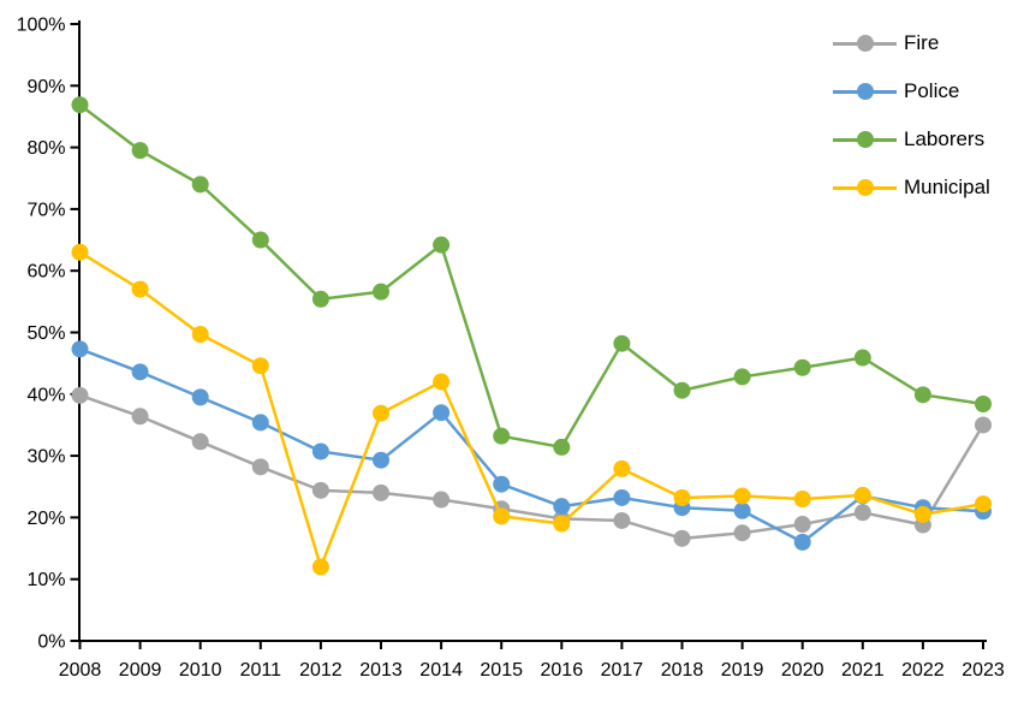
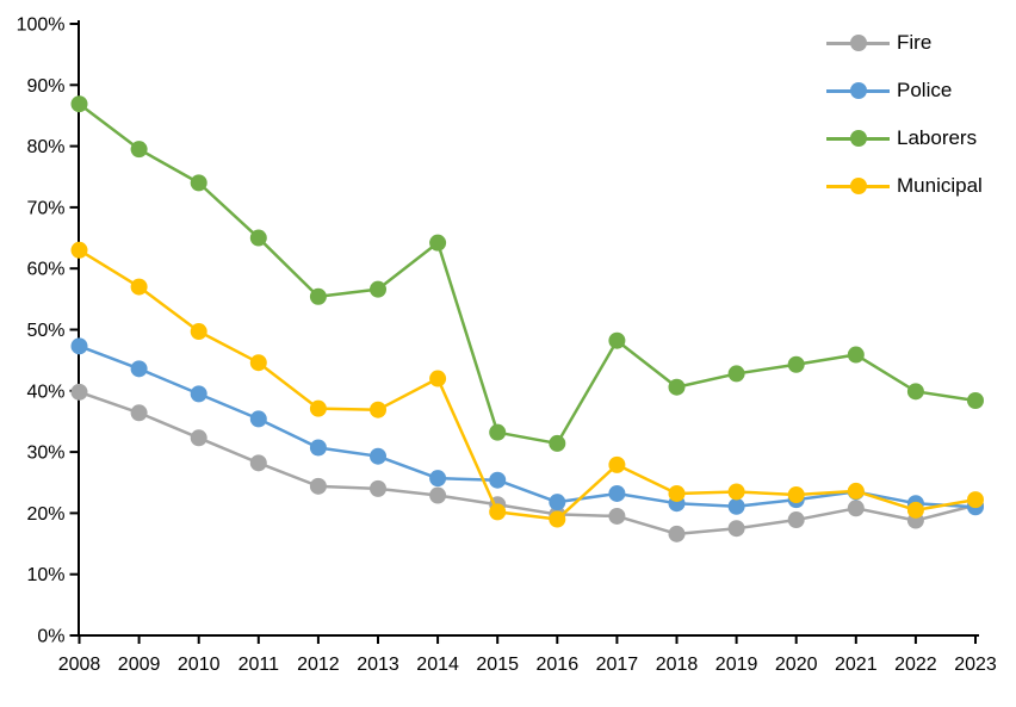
Municipal/2012: 12% -> 37%
Police/2014: 37% -> 26%
Police/2020: 16% -> 22%
Fire/2023: 35% -> 21%
